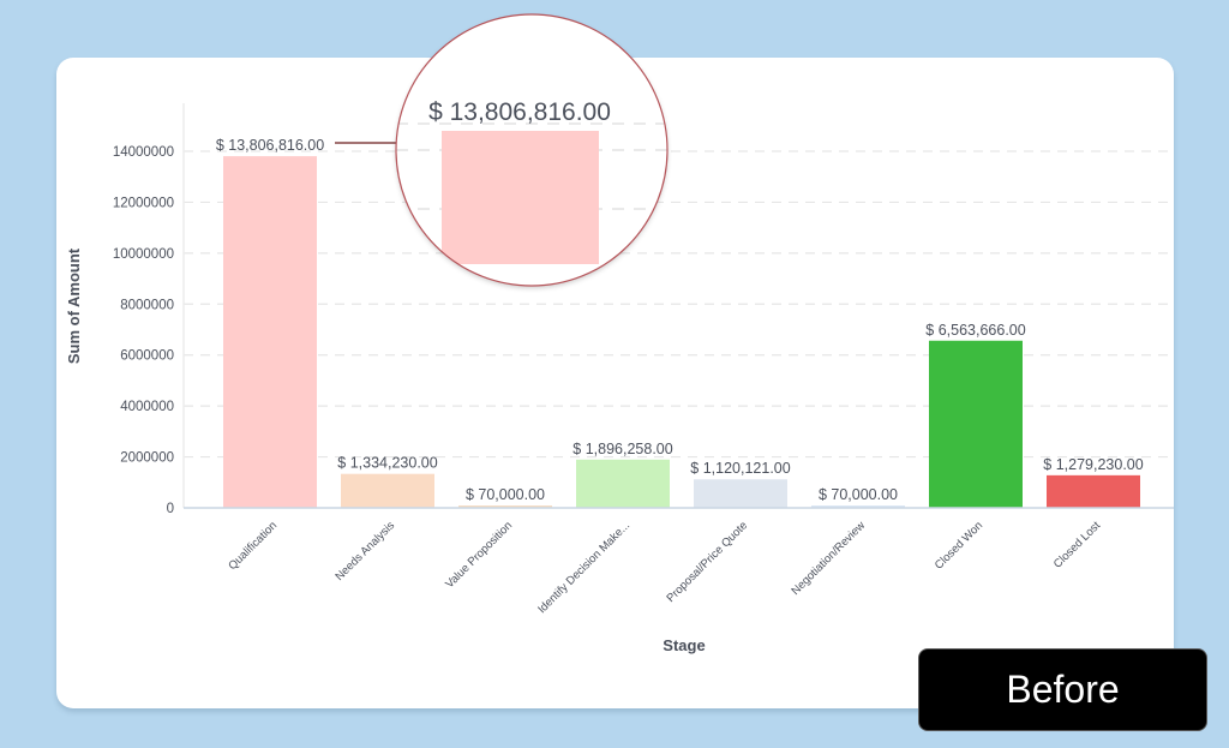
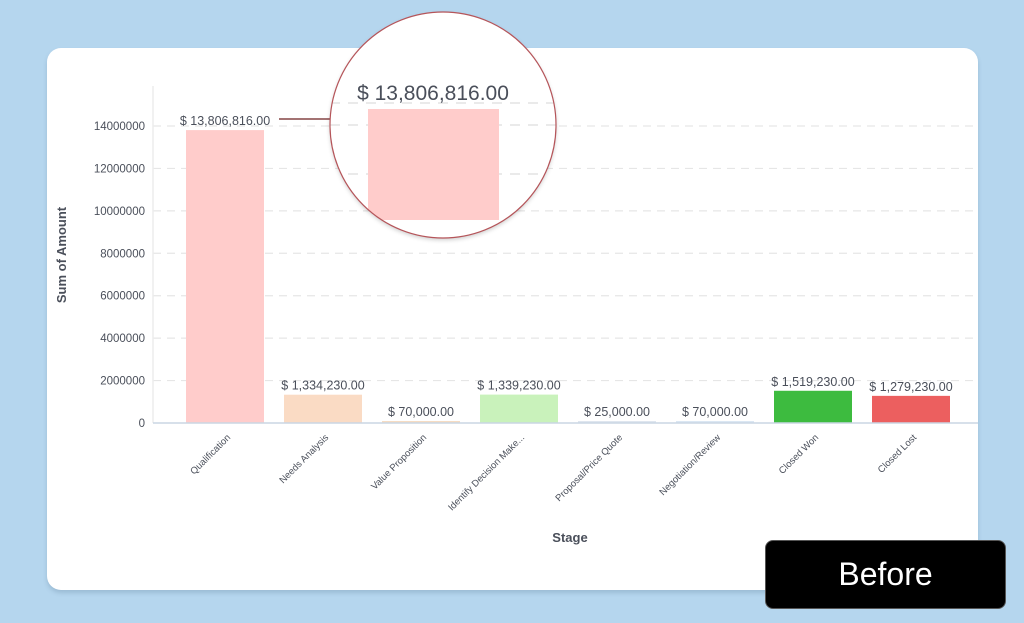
Identify Decision Make...: 1,896,258.00 -> 1,339,230.00
Proposal/Price Quote: 1,120,121.00 -> 25,000.00
Closed Won: 6,563,666.00 -> 1,519,230.00
